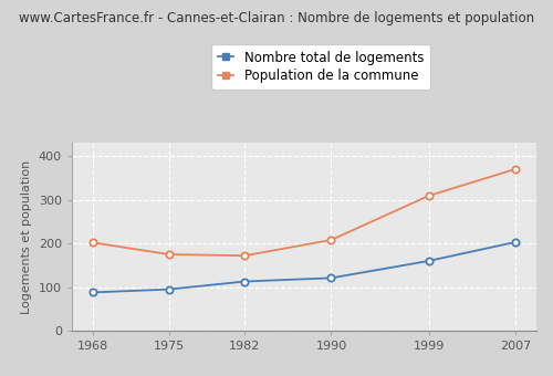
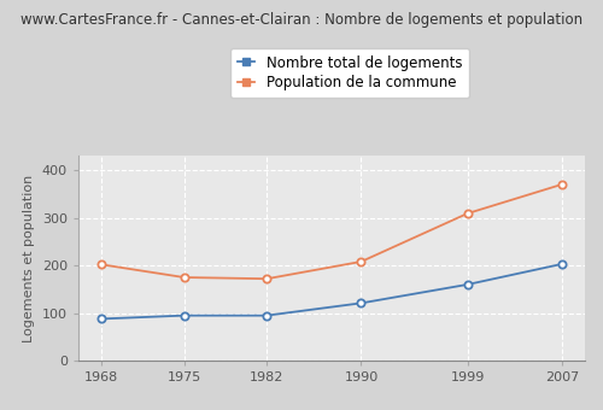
Nombre total de logements/1982: 113 -> 95
